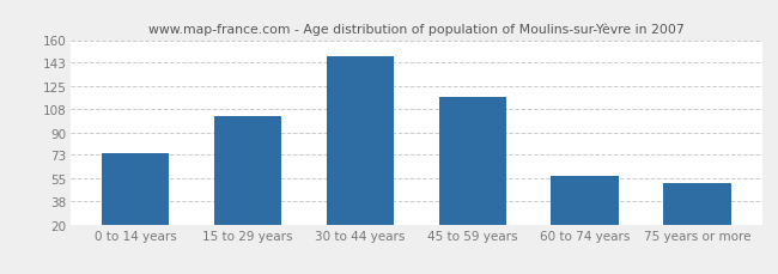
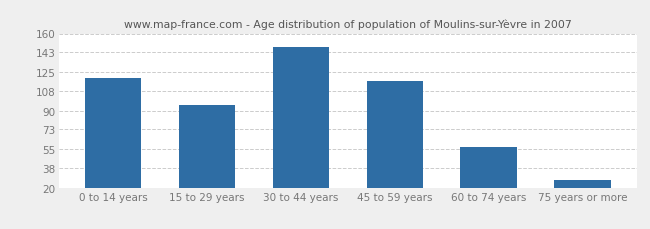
0 to 14 years: 74 -> 120
15 to 29 years: 102 -> 95
75 years or more: 51 -> 27
